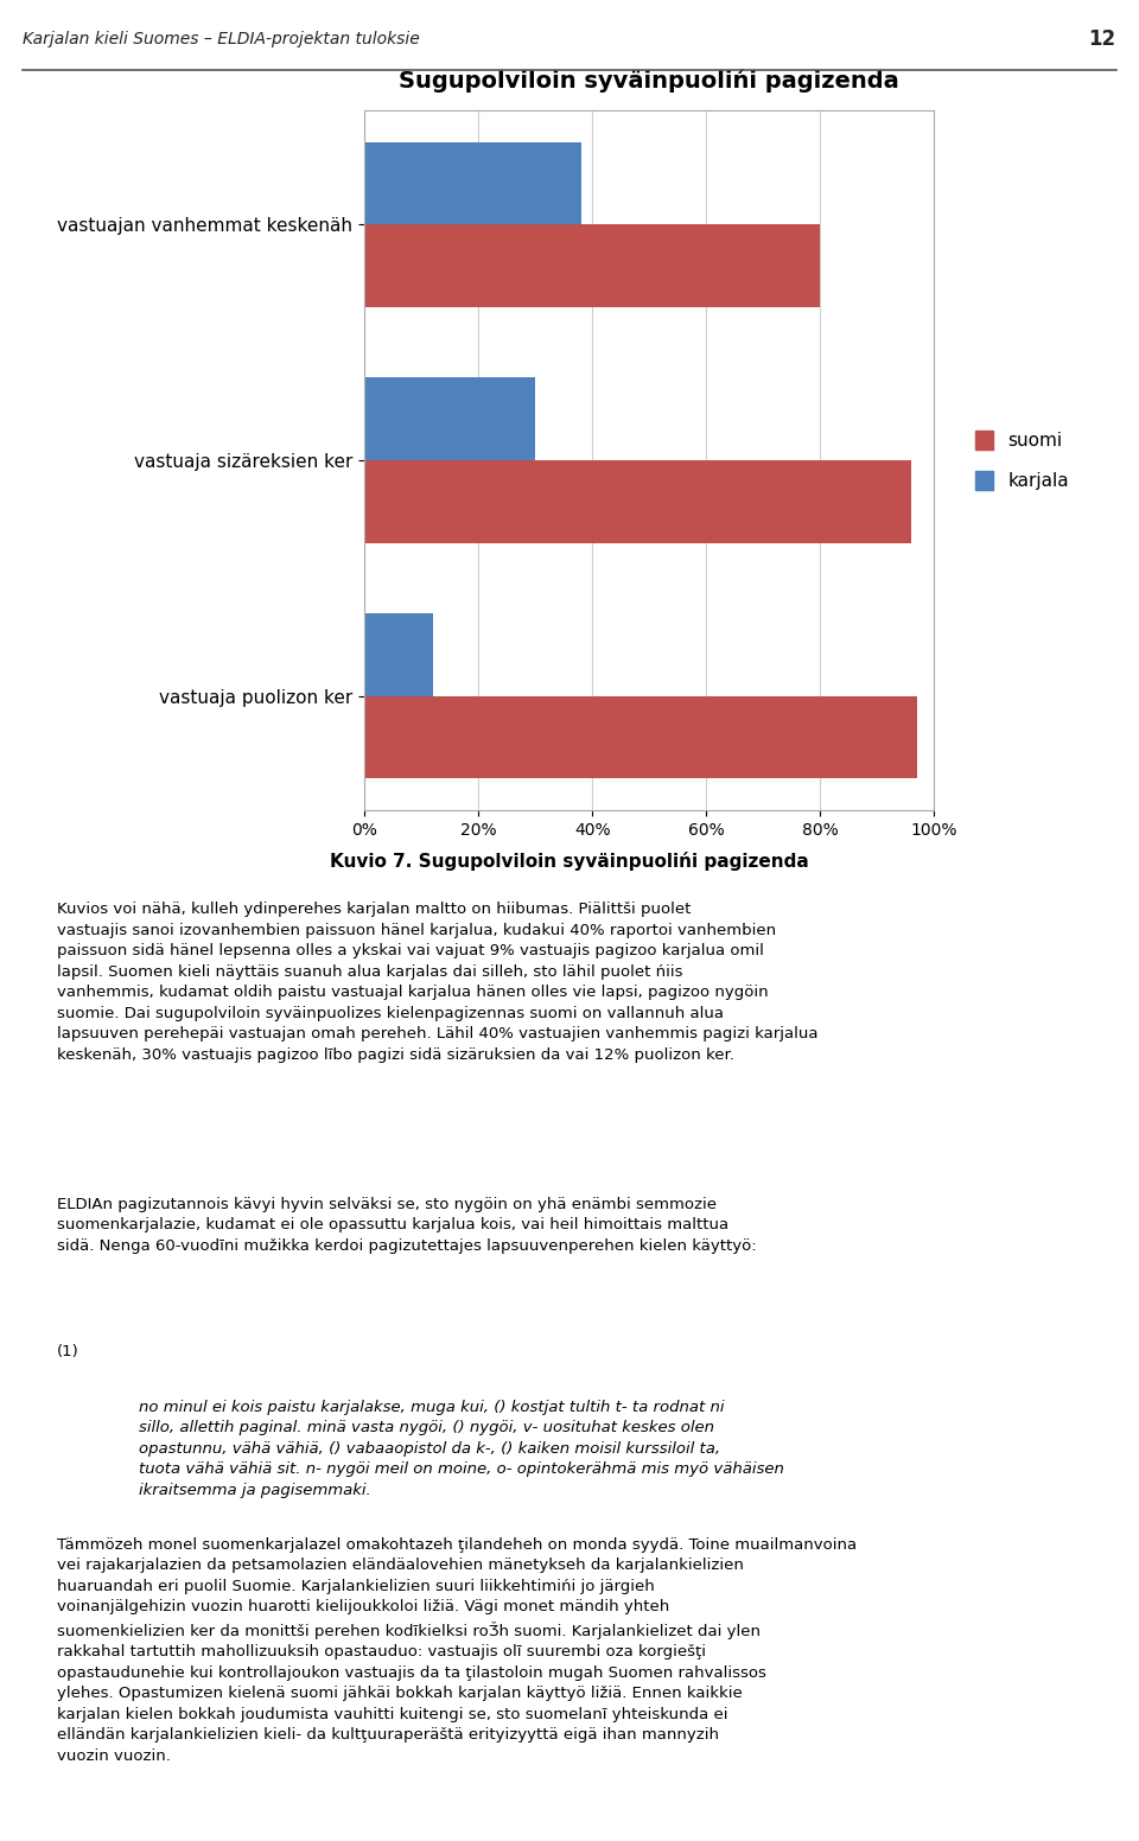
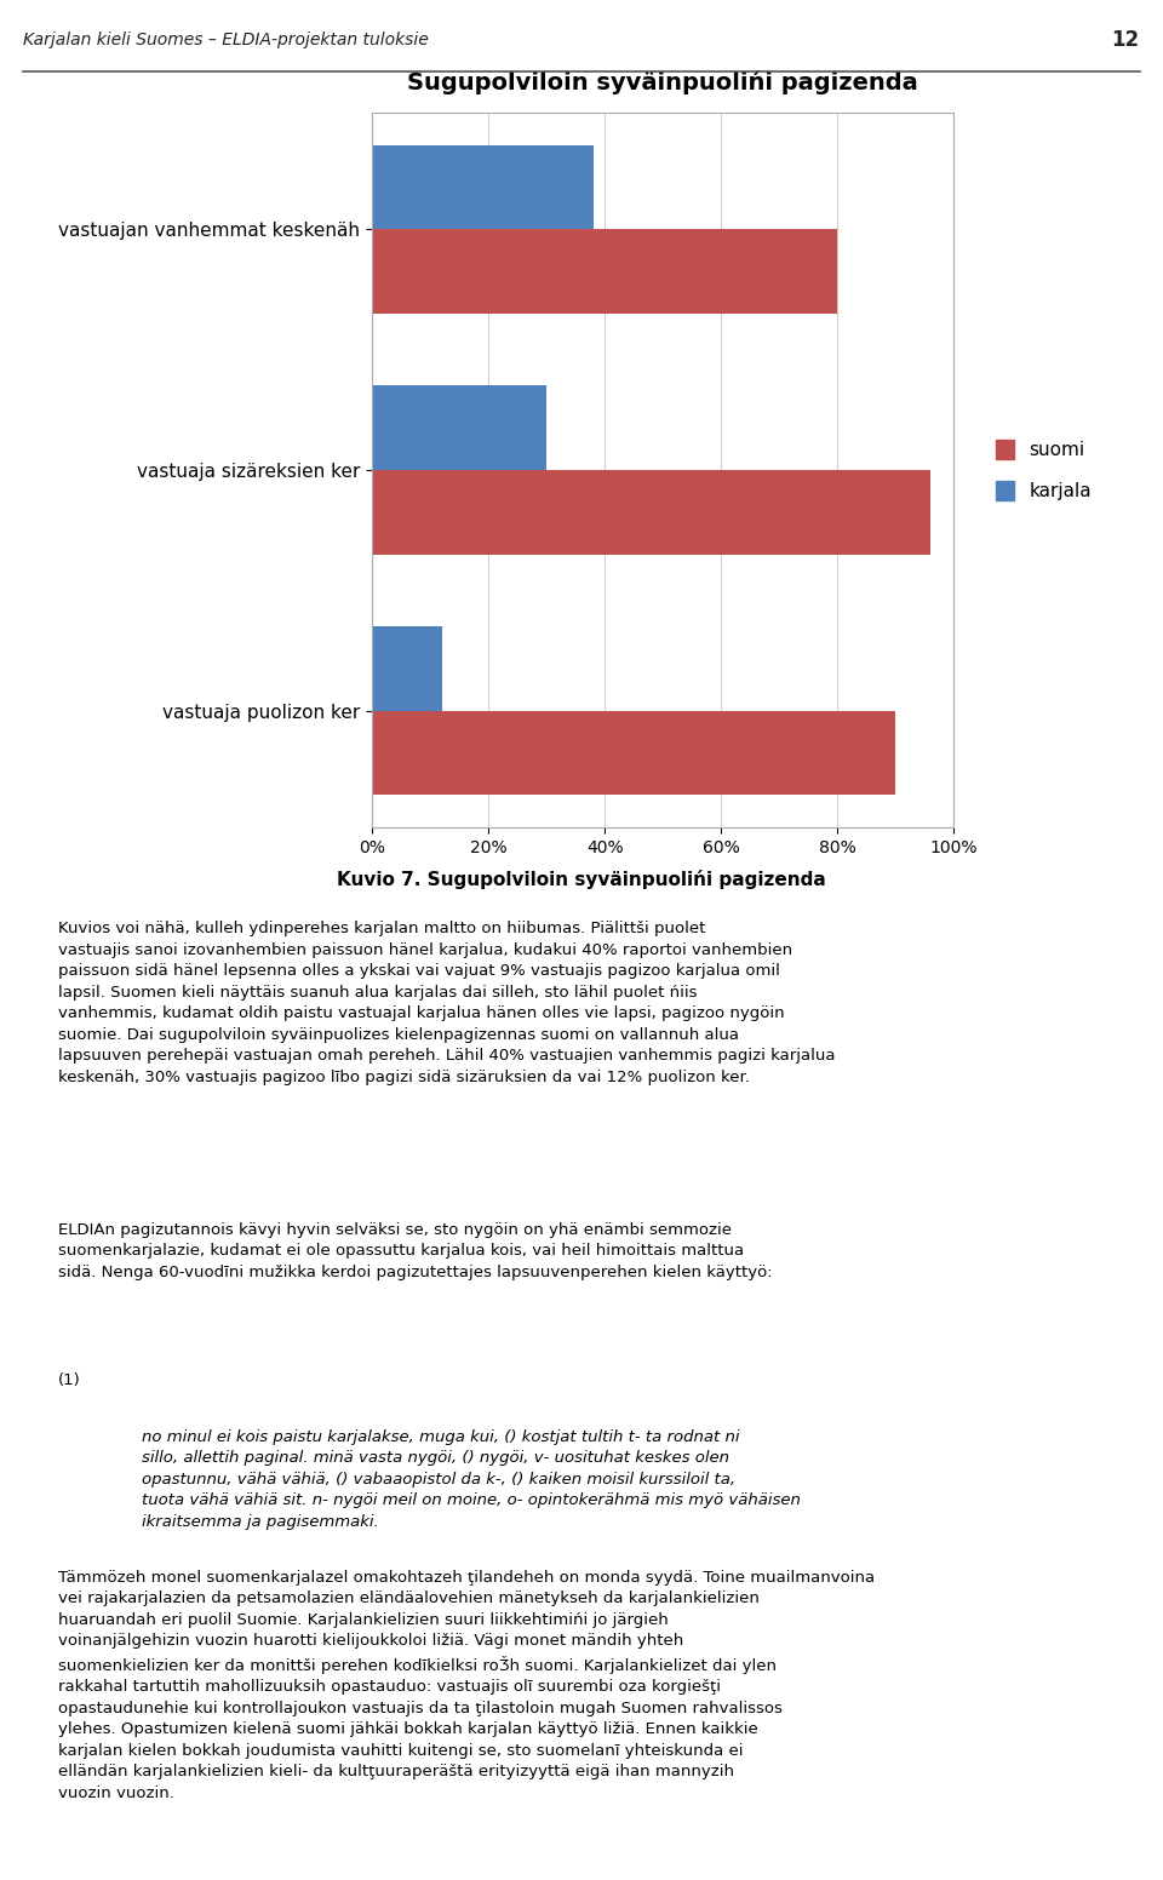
suomi/vastuaja puolizon ker: 97% -> 90%
